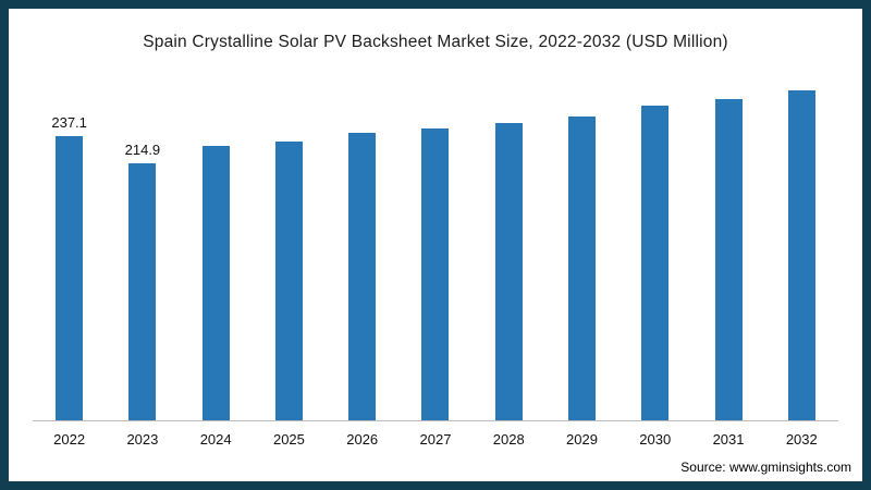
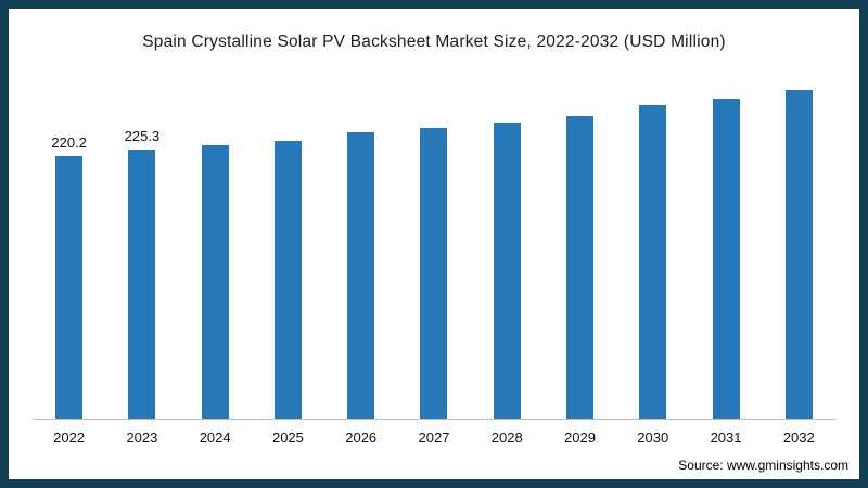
2022: 237.1 -> 220.2
2023: 214.9 -> 225.3
